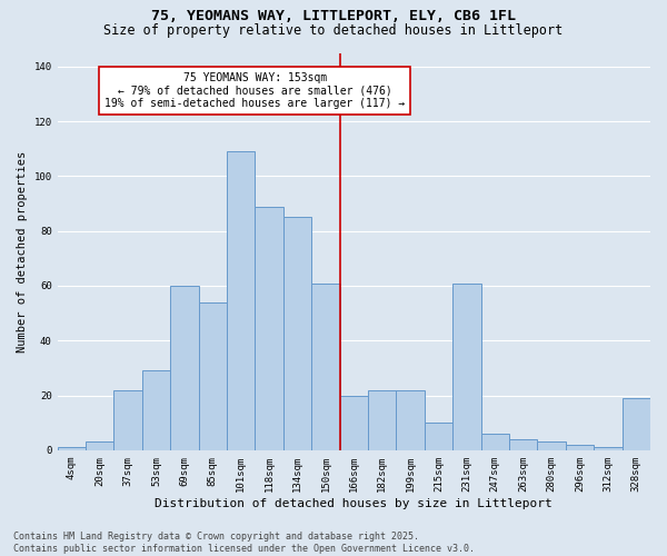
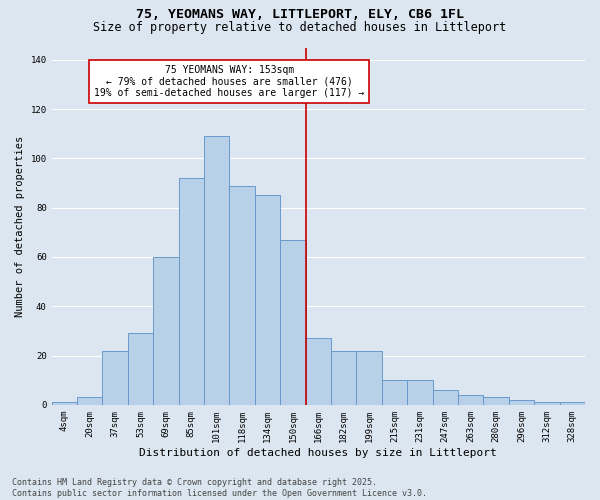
85sqm: 54 -> 92
150sqm: 61 -> 67
166sqm: 20 -> 27
231sqm: 61 -> 10
328sqm: 19 -> 1
